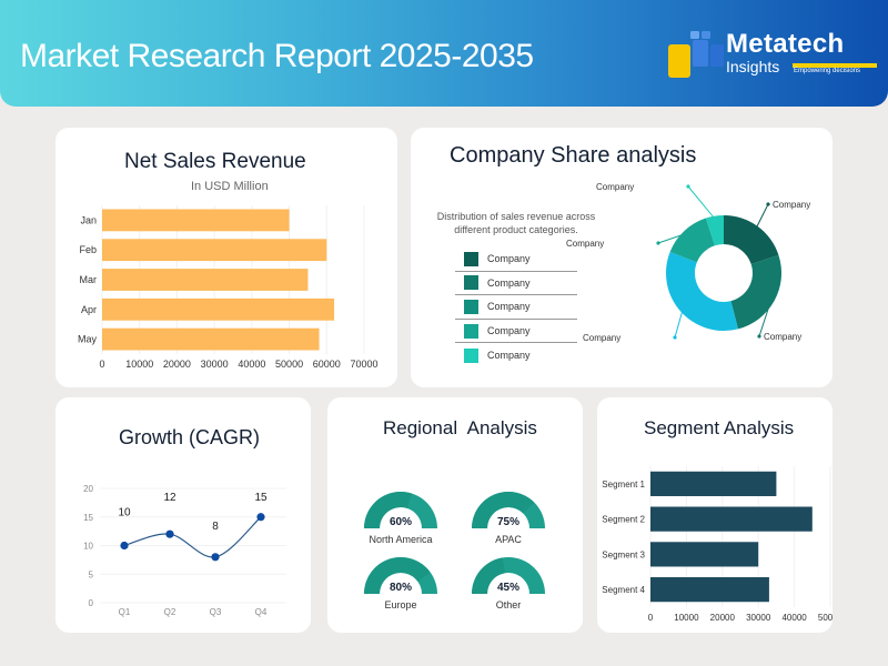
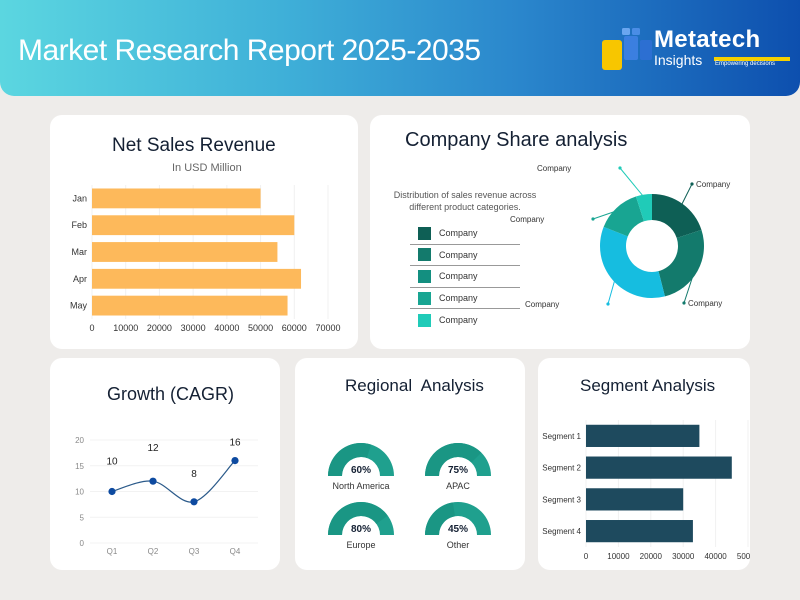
Growth (CAGR)/Q4: 15 -> 16
